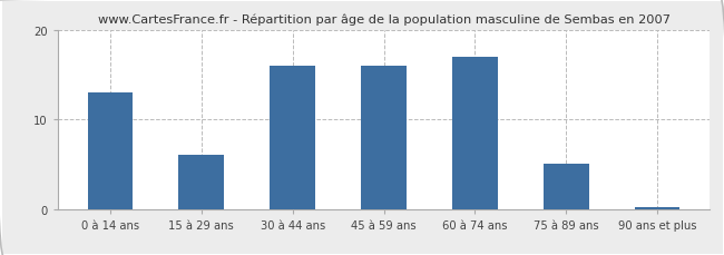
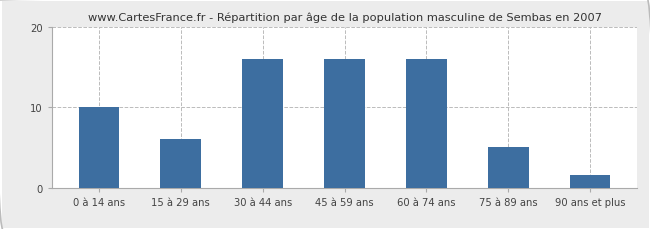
0 à 14 ans: 13.0 -> 10.0
60 à 74 ans: 17.0 -> 16.0
90 ans et plus: 0.2 -> 1.6
